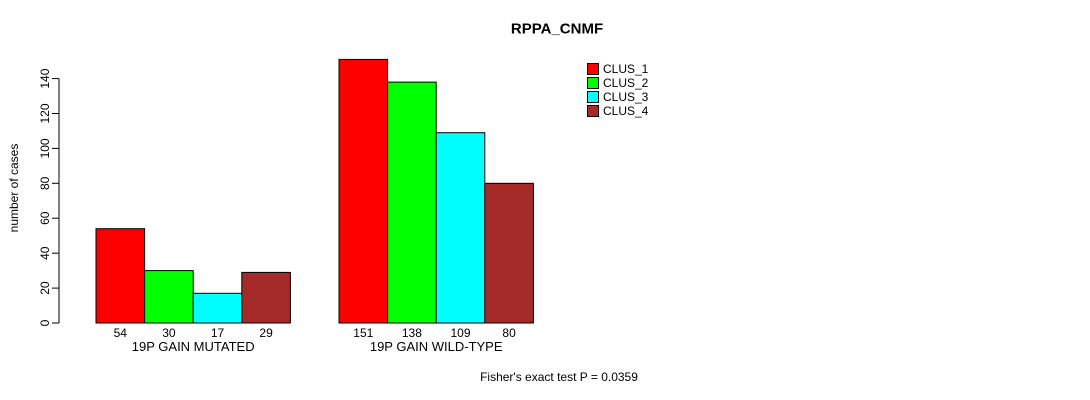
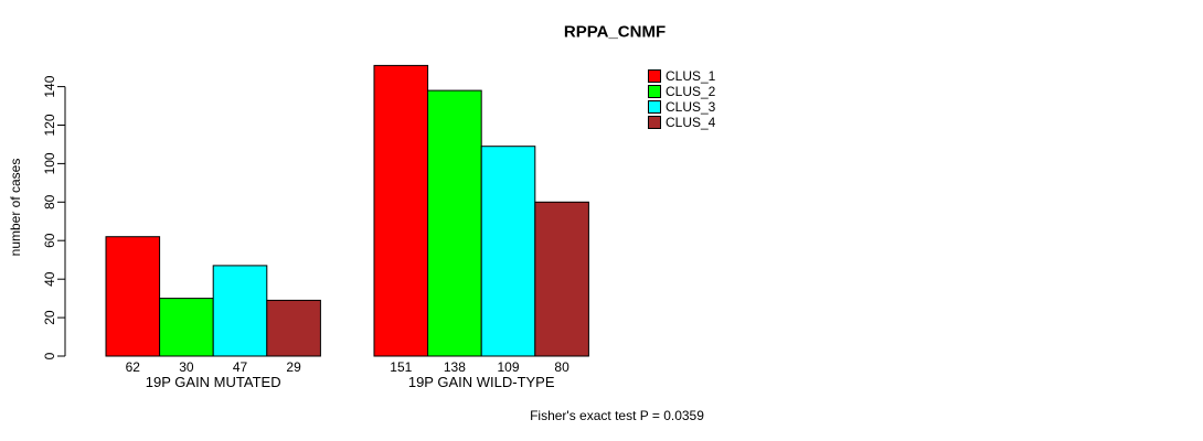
CLUS_1/19P GAIN MUTATED: 54 -> 62
CLUS_3/19P GAIN MUTATED: 17 -> 47
